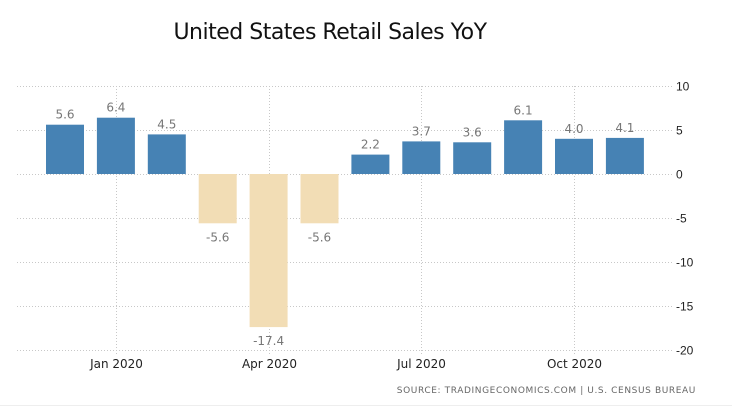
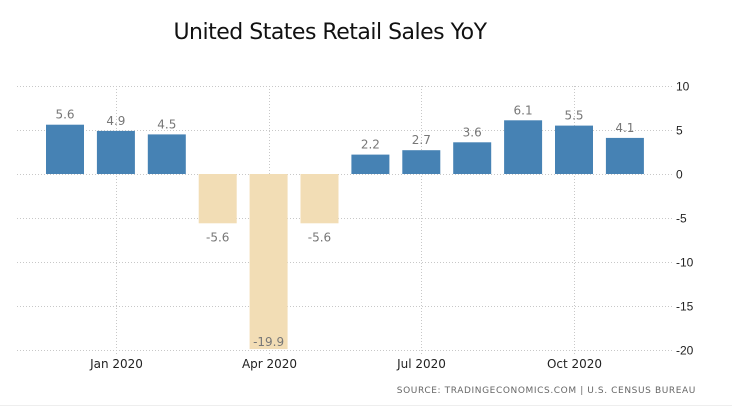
Jan 2020: 6.4 -> 4.9
Apr 2020: -17.4 -> -19.9
Jul 2020: 3.7 -> 2.7
Oct 2020: 4.0 -> 5.5
